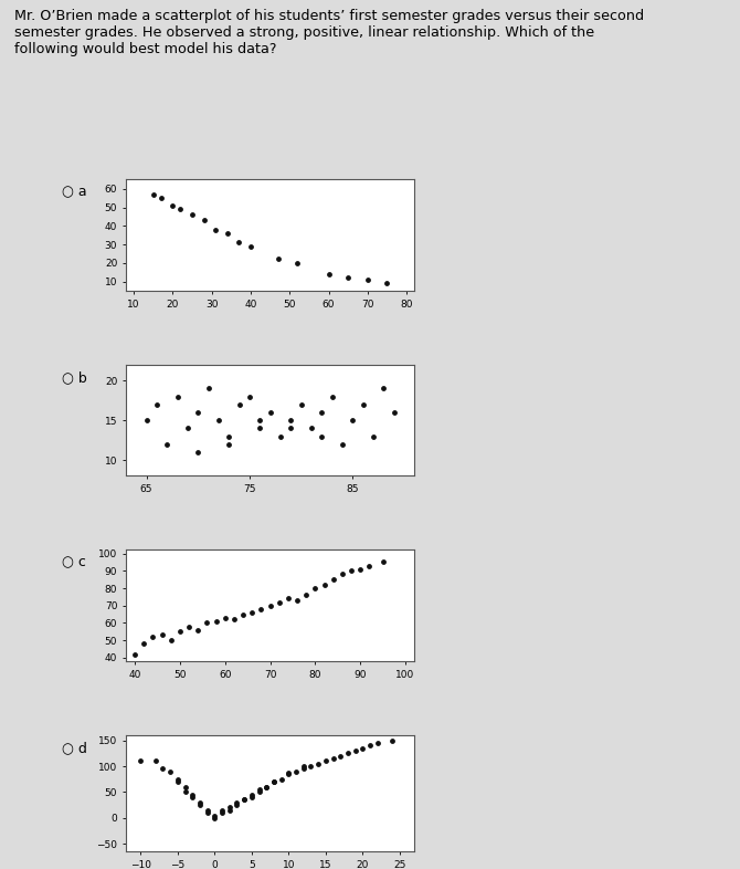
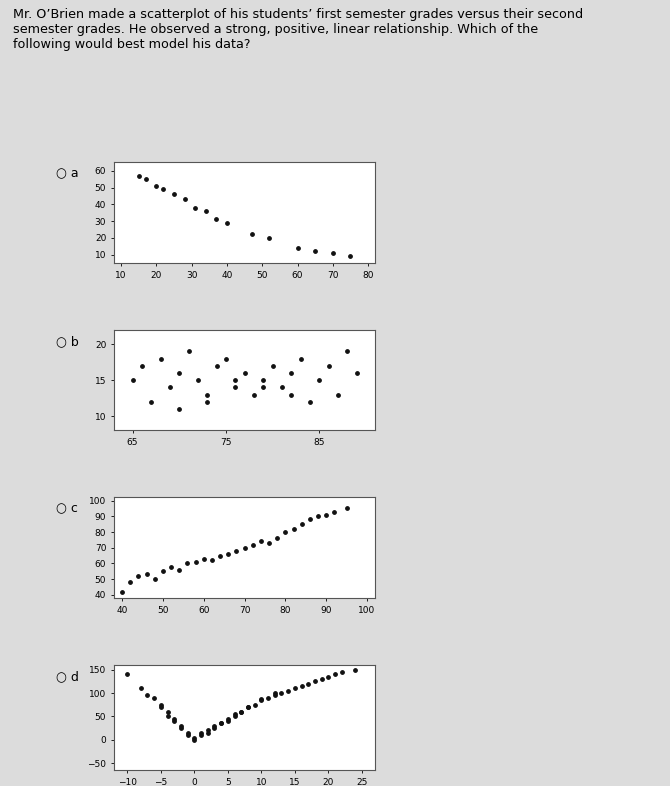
−10: 110 -> 140
